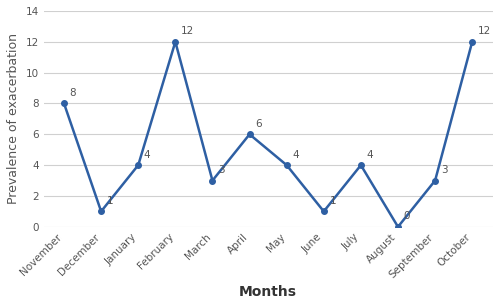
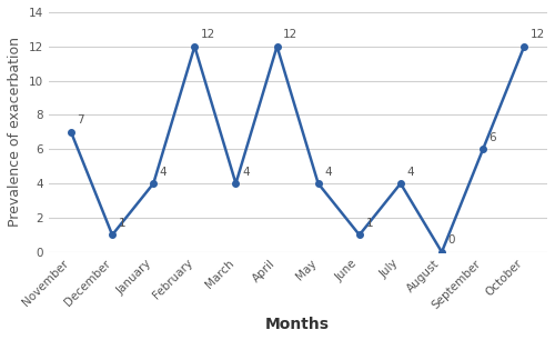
November: 8 -> 7
March: 3 -> 4
April: 6 -> 12
September: 3 -> 6
